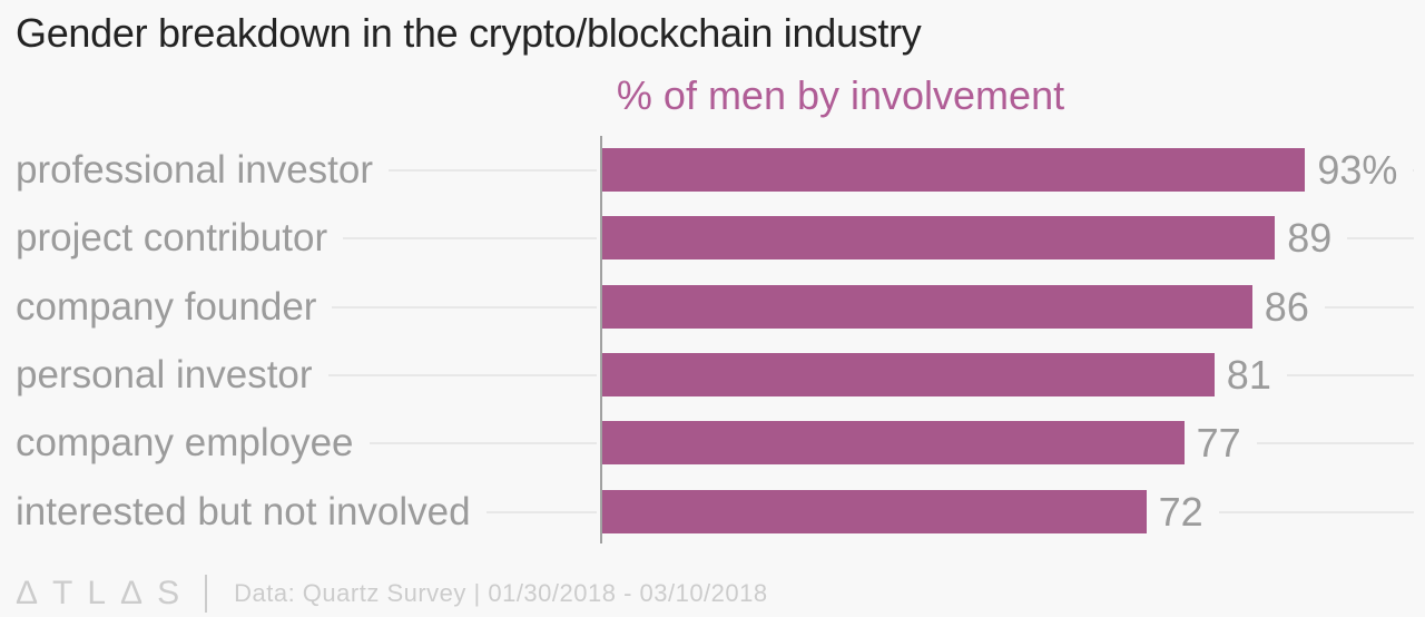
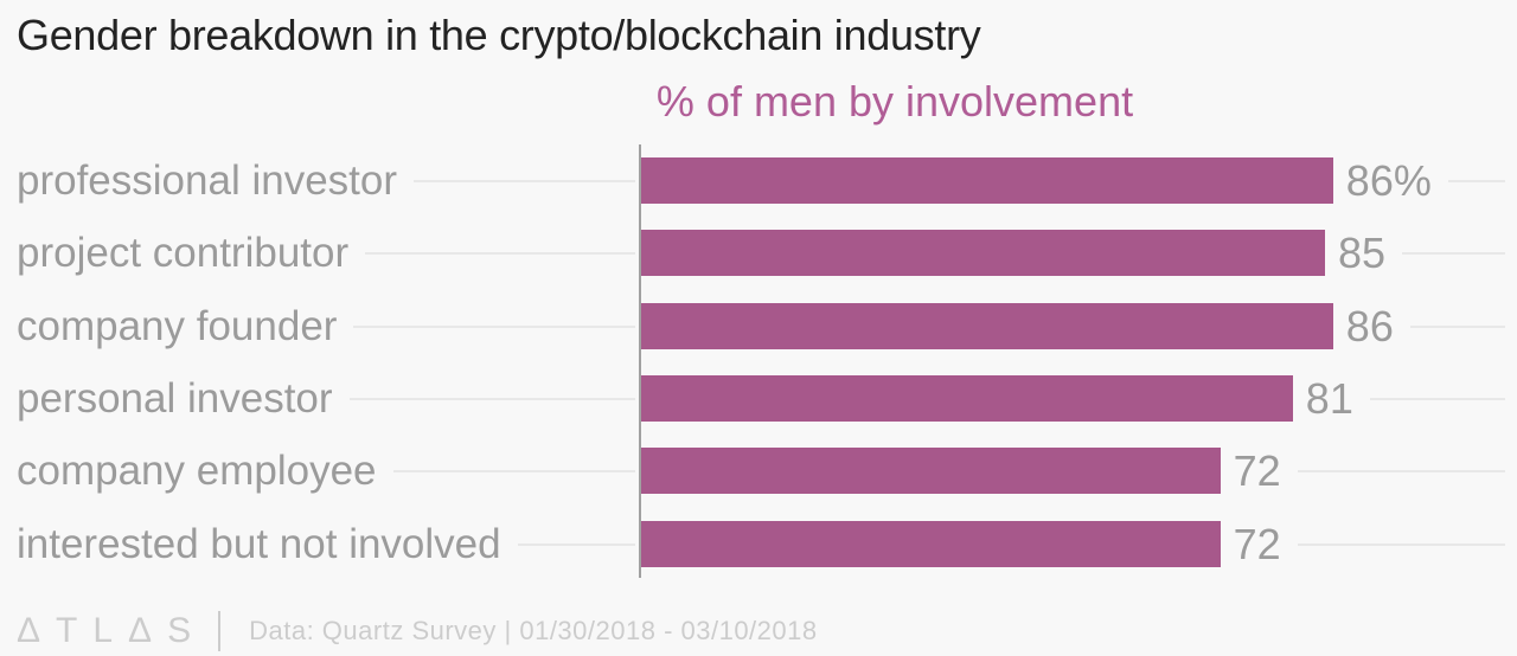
professional investor: 93% -> 86%
project contributor: 89 -> 85
company employee: 77 -> 72
